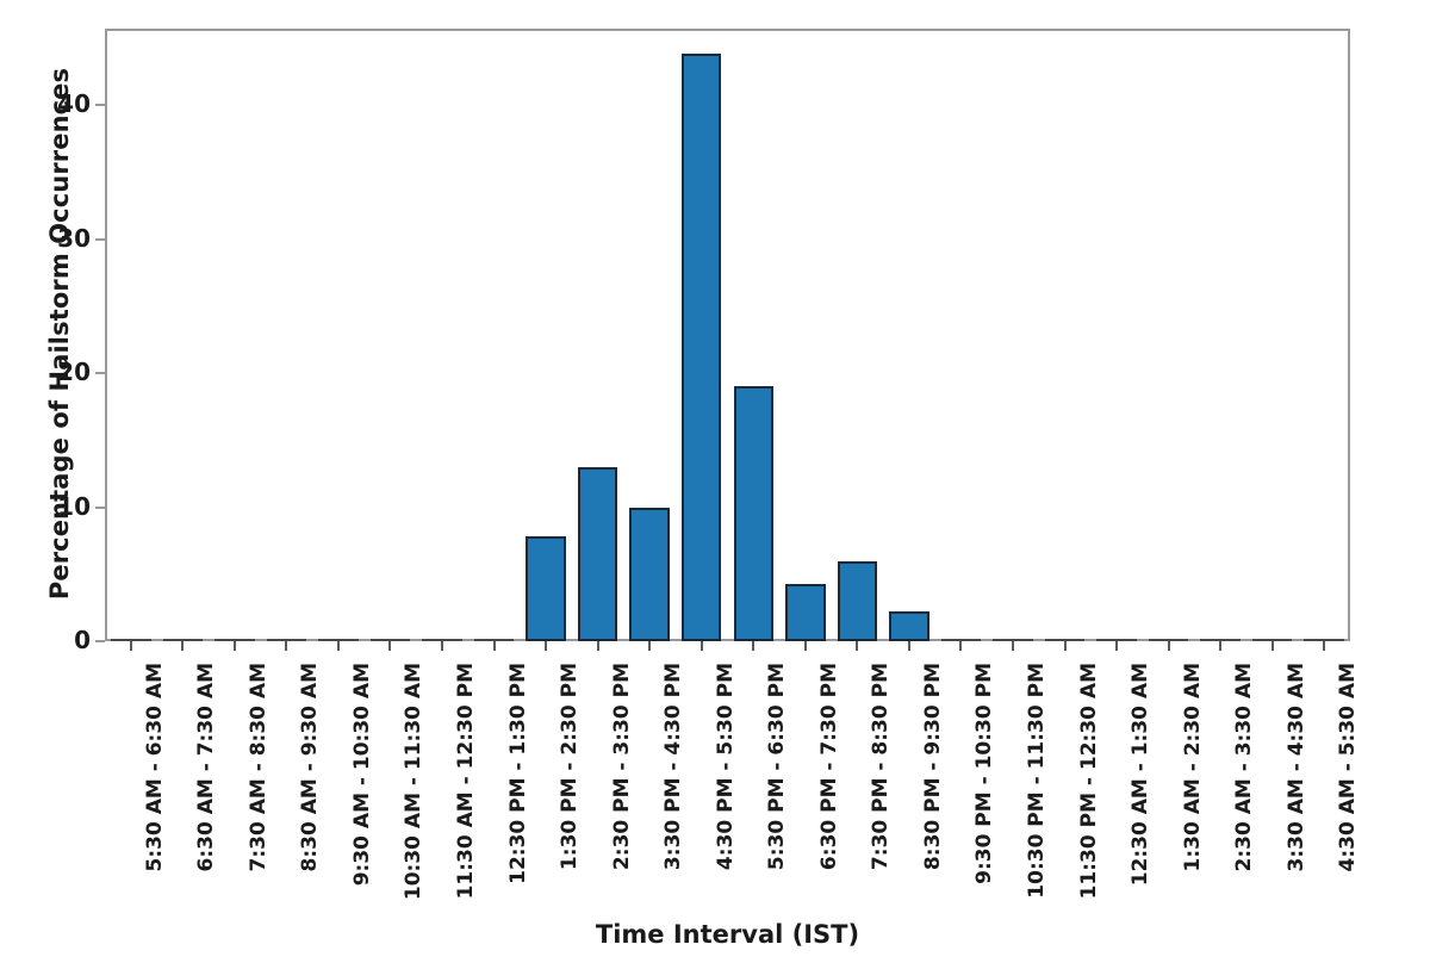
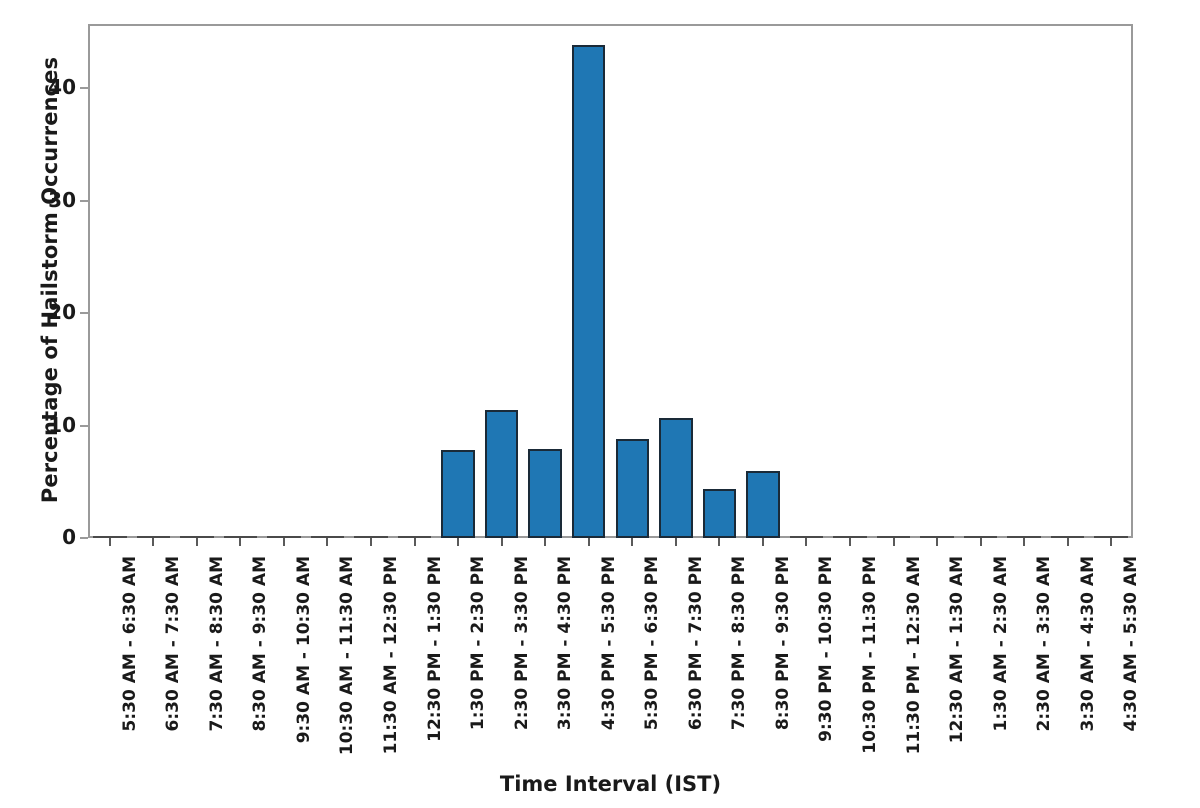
2:30 PM - 3:30 PM: 13.0 -> 11.4
3:30 PM - 4:30 PM: 10.0 -> 7.9
5:30 PM - 6:30 PM: 19.0 -> 8.8
6:30 PM - 7:30 PM: 4.3 -> 10.7
7:30 PM - 8:30 PM: 6.0 -> 4.4
8:30 PM - 9:30 PM: 2.2 -> 6.0
